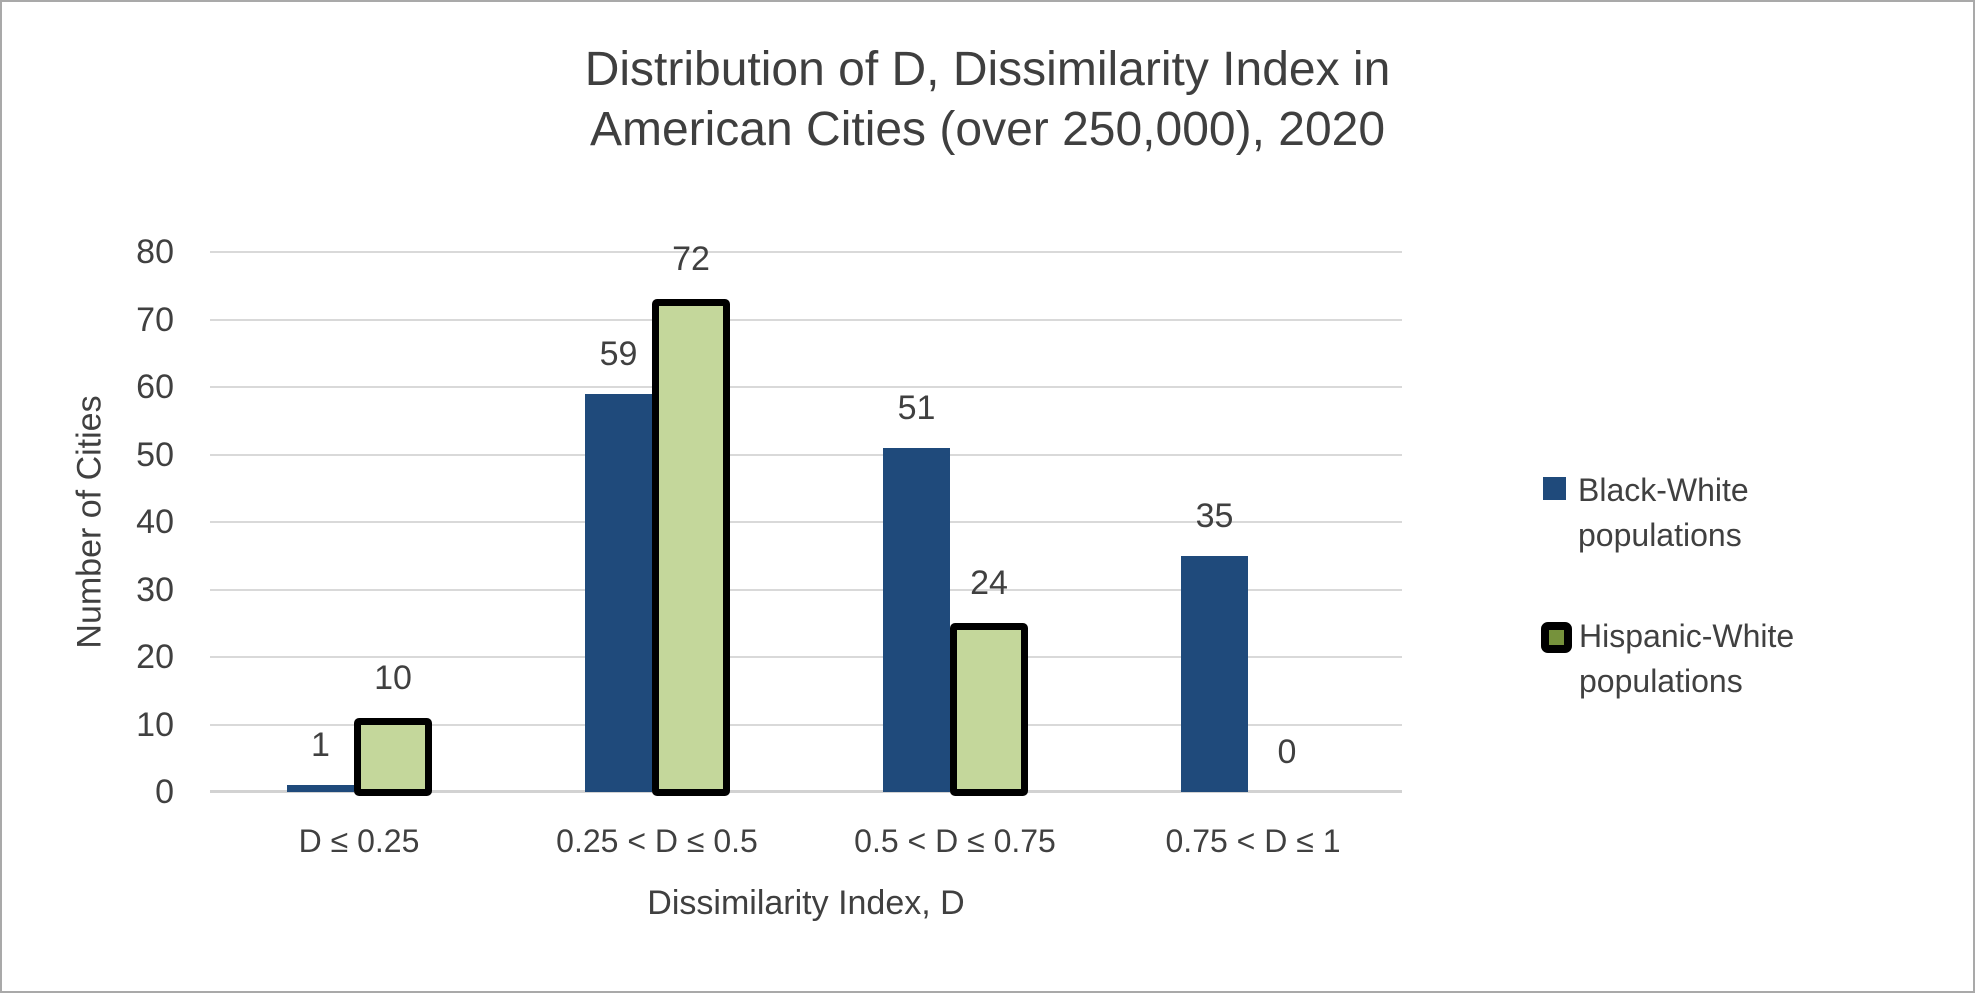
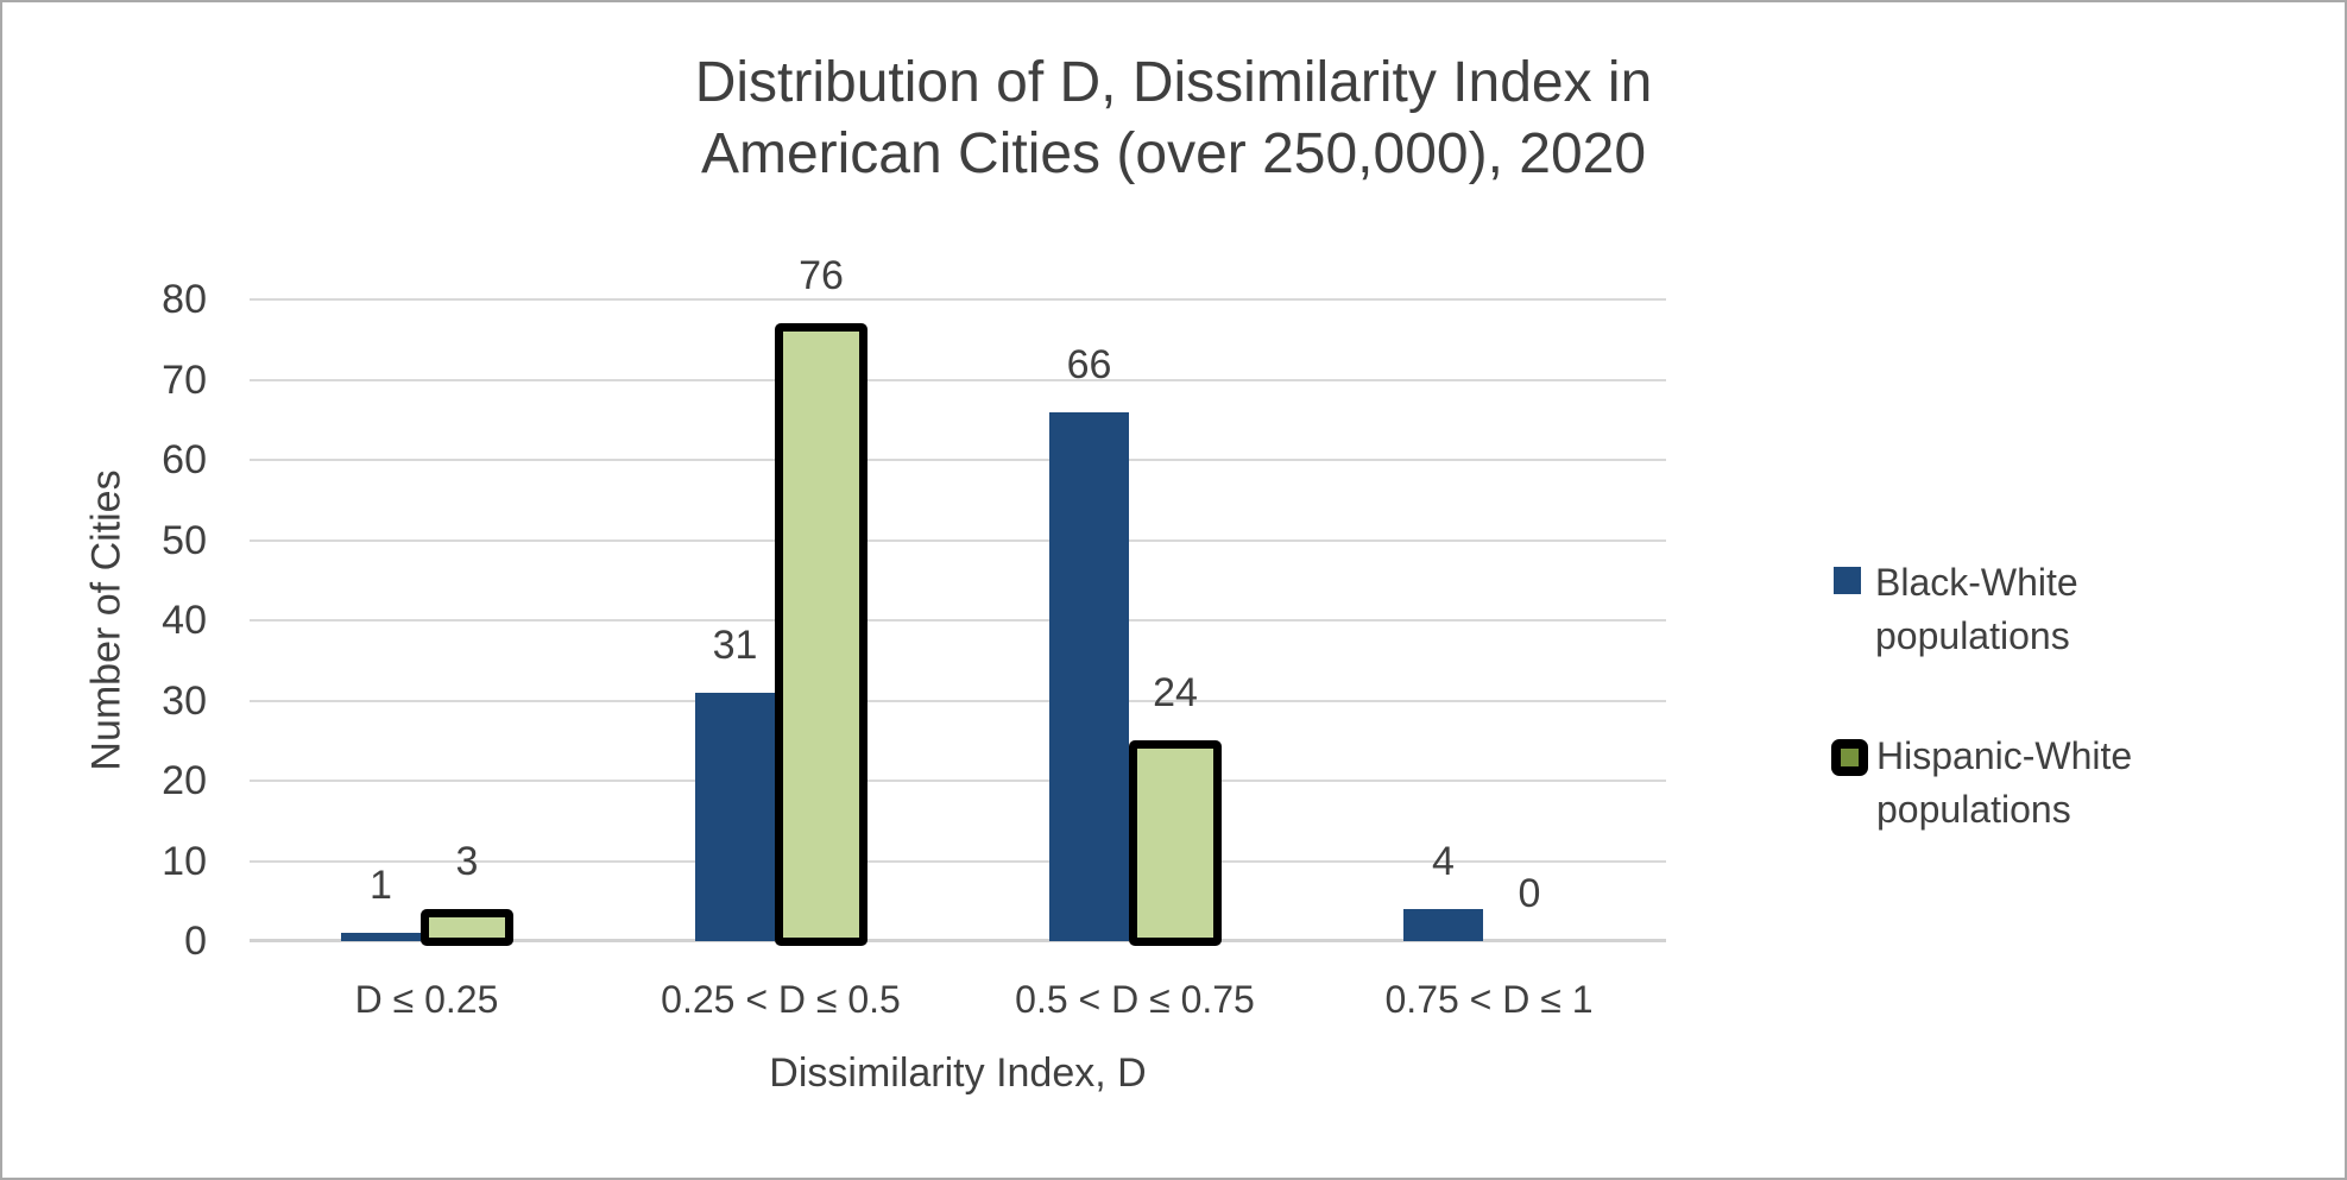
Hispanic-White populations/D ≤ 0.25: 10 -> 3
Black-White populations/0.25 < D ≤ 0.5: 59 -> 31
Hispanic-White populations/0.25 < D ≤ 0.5: 72 -> 76
Black-White populations/0.5 < D ≤ 0.75: 51 -> 66
Black-White populations/0.75 < D ≤ 1: 35 -> 4
